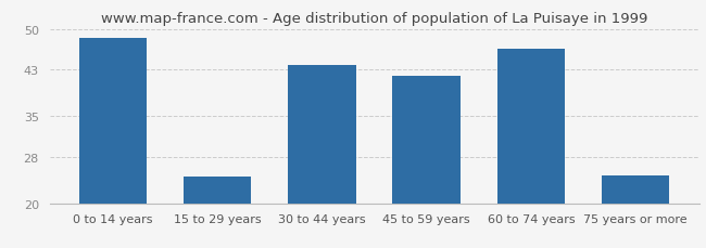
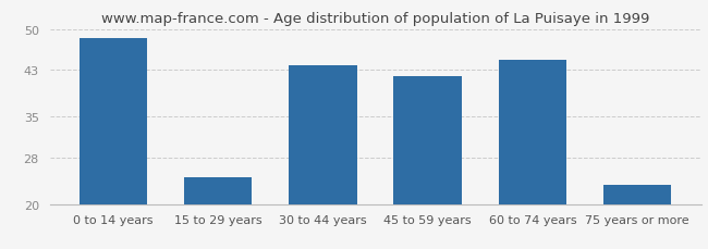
60 to 74 years: 46.6 -> 44.8
75 years or more: 24.8 -> 23.2
